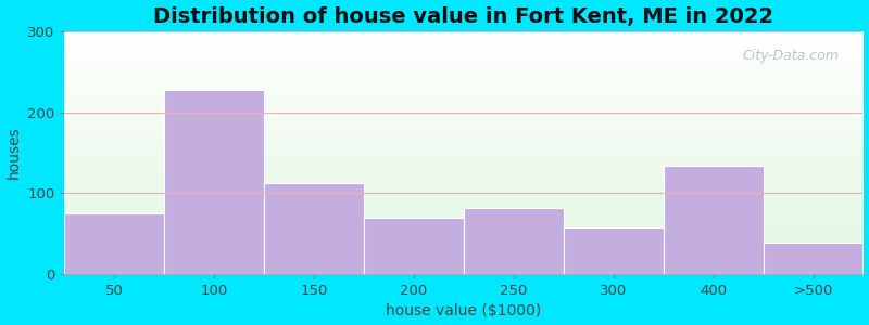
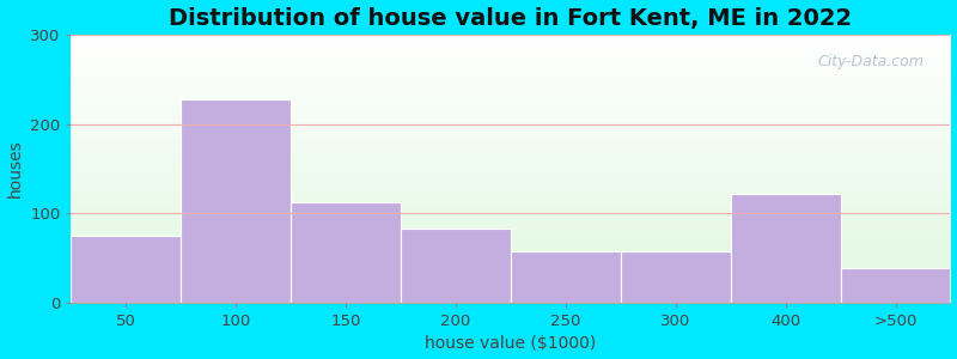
200: 70 -> 83
250: 82 -> 57
400: 134 -> 122
